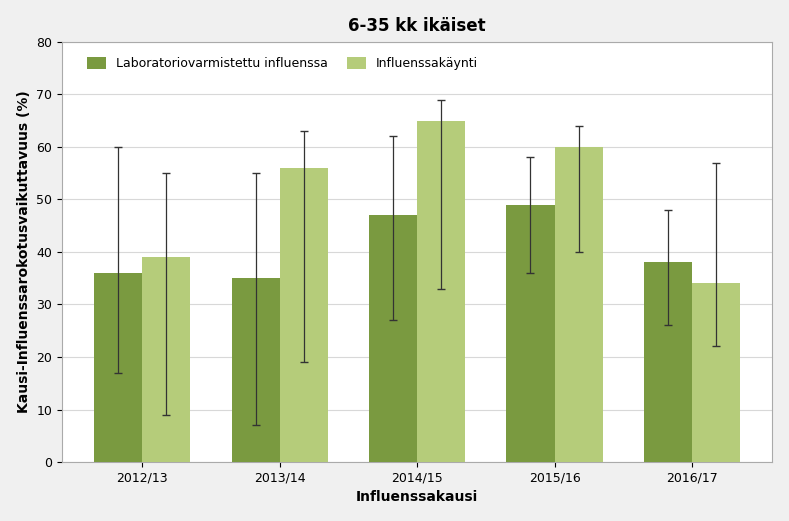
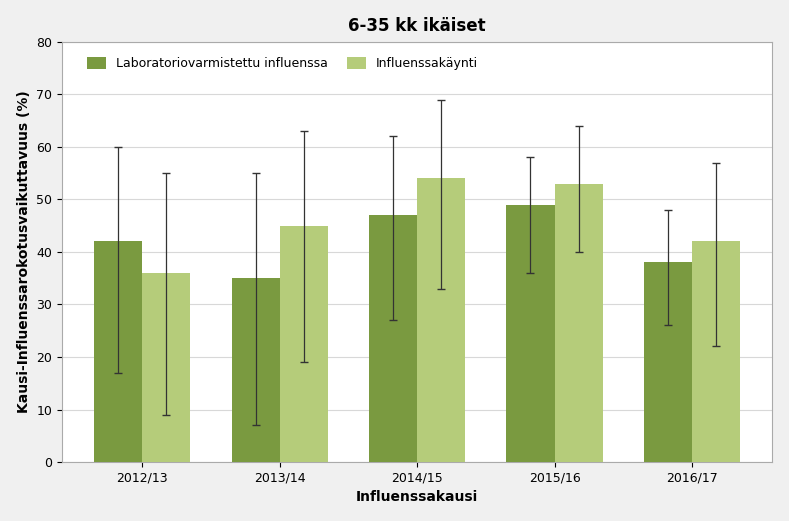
Laboratoriovarmistettu influenssa/2012/13: 36 -> 42
Influenssakäynti/2012/13: 39 -> 36
Influenssakäynti/2013/14: 56 -> 45
Influenssakäynti/2014/15: 65 -> 54
Influenssakäynti/2015/16: 60 -> 53
Influenssakäynti/2016/17: 34 -> 42
